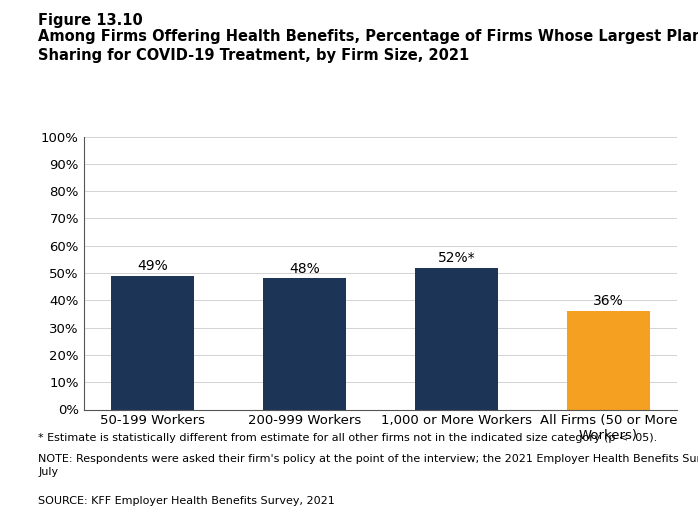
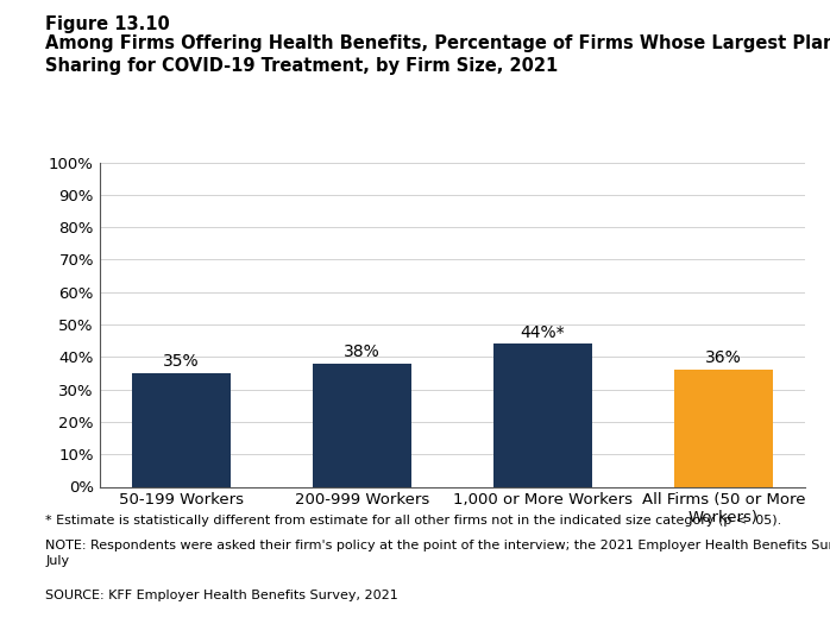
50-199 Workers: 49% -> 35%
200-999 Workers: 48% -> 38%
1,000 or More Workers: 52%* -> 44%*
